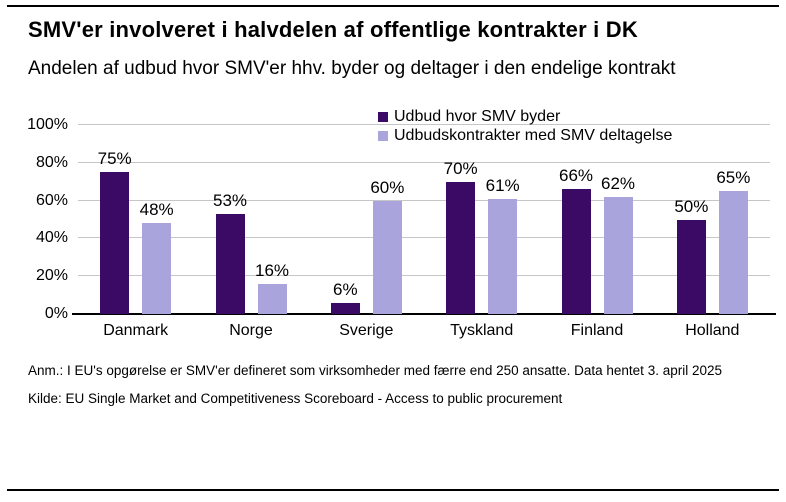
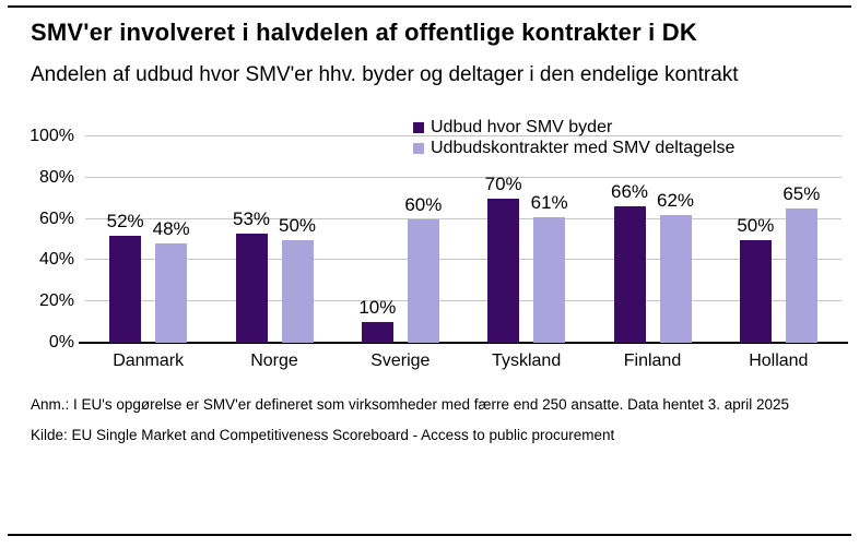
Udbud hvor SMV byder/Danmark: 75% -> 52%
Udbudskontrakter med SMV deltagelse/Norge: 16% -> 50%
Udbud hvor SMV byder/Sverige: 6% -> 10%
